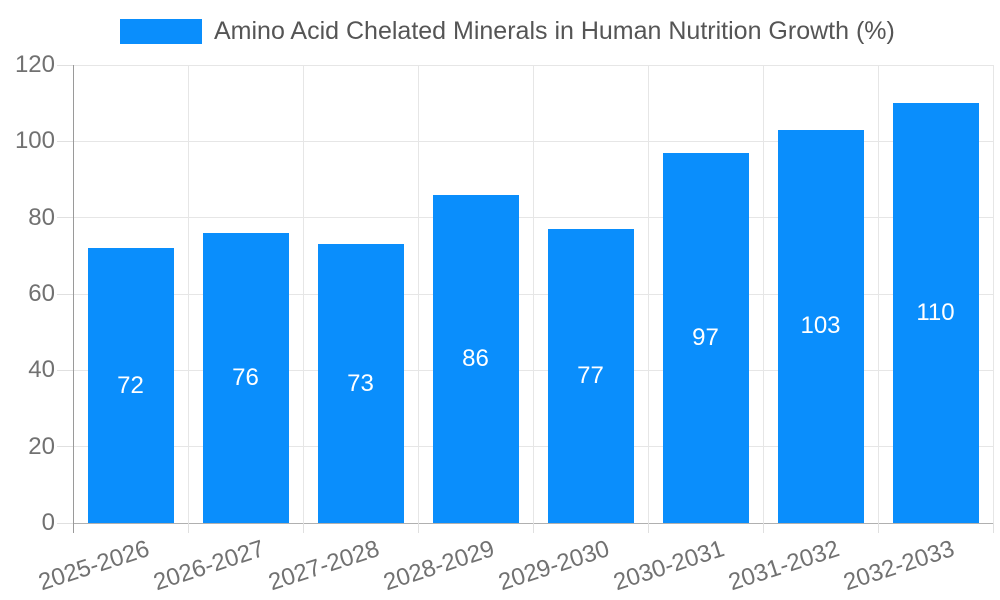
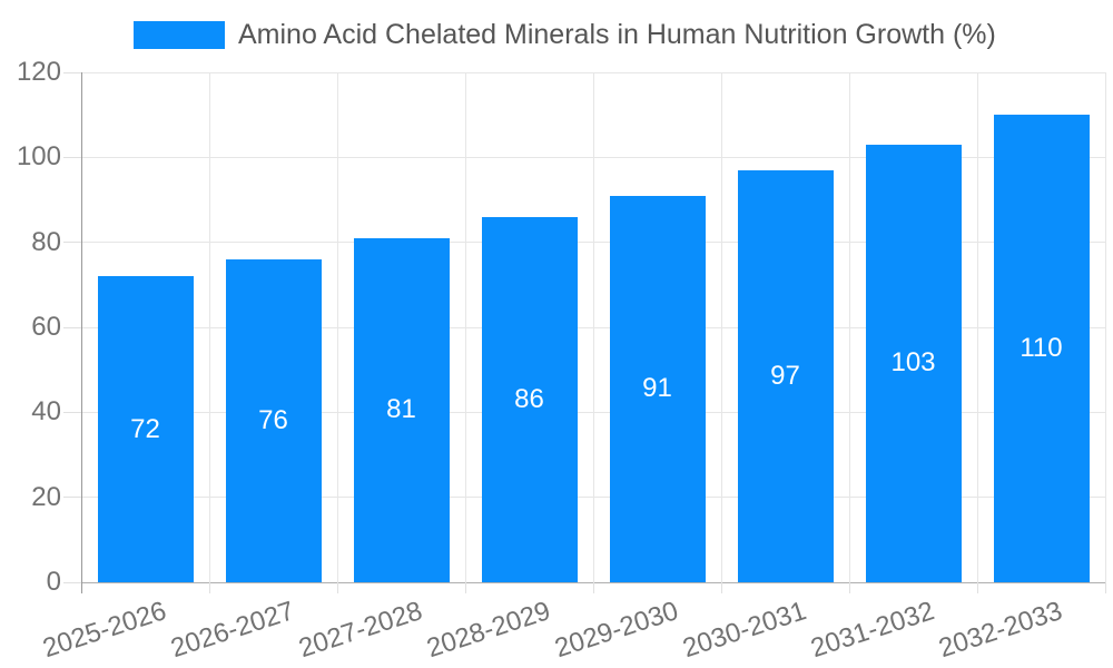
2027-2028: 73 -> 81
2029-2030: 77 -> 91
